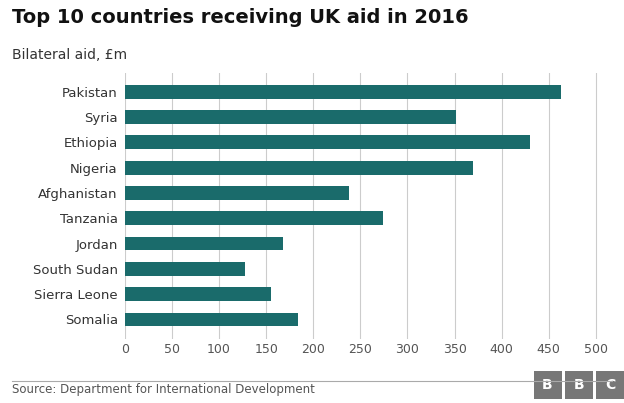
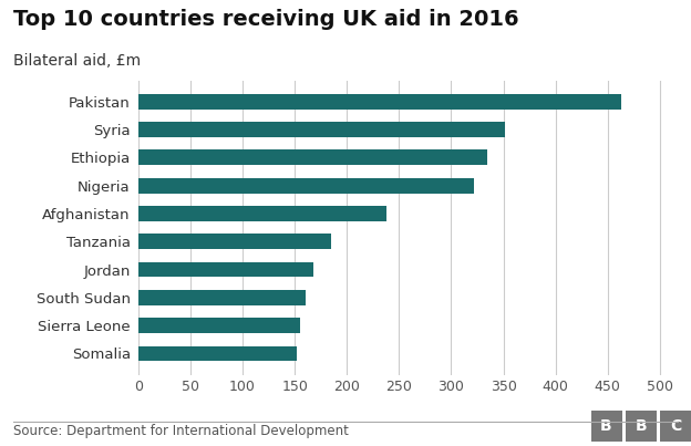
Ethiopia: 430 -> 335
Nigeria: 370 -> 322
Tanzania: 274 -> 185
South Sudan: 128 -> 161
Somalia: 184 -> 152
